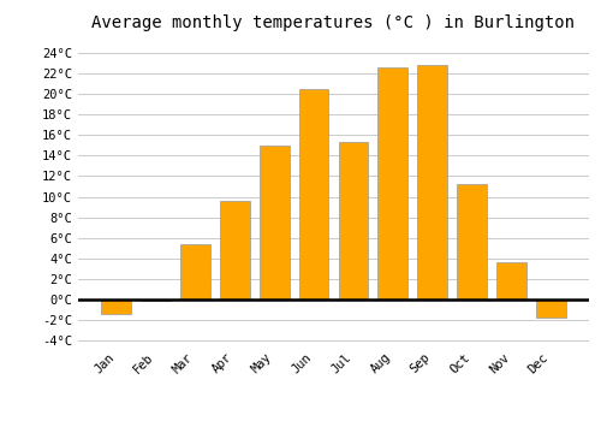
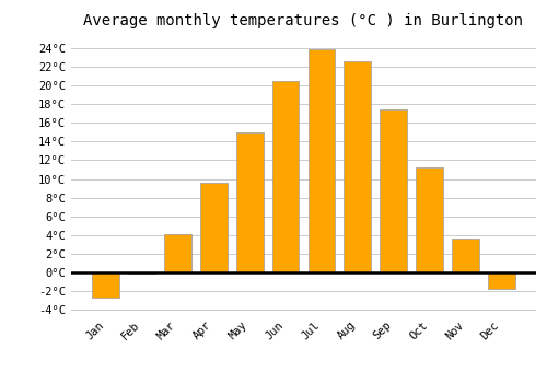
Jan: -1.4°C -> -2.7°C
Mar: 5.4°C -> 4.1°C
Jul: 15.4°C -> 23.9°C
Sep: 22.8°C -> 17.5°C
